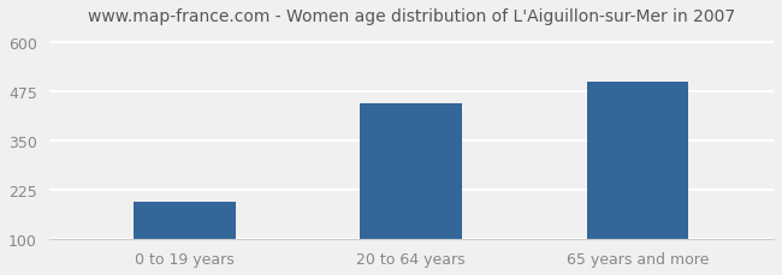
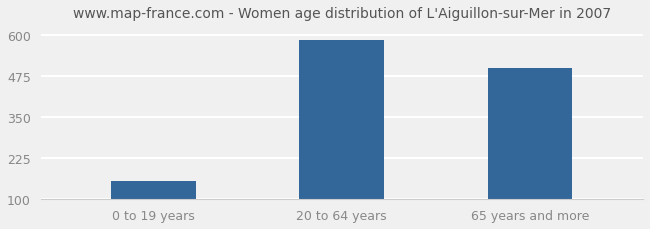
0 to 19 years: 195 -> 155
20 to 64 years: 445 -> 583
